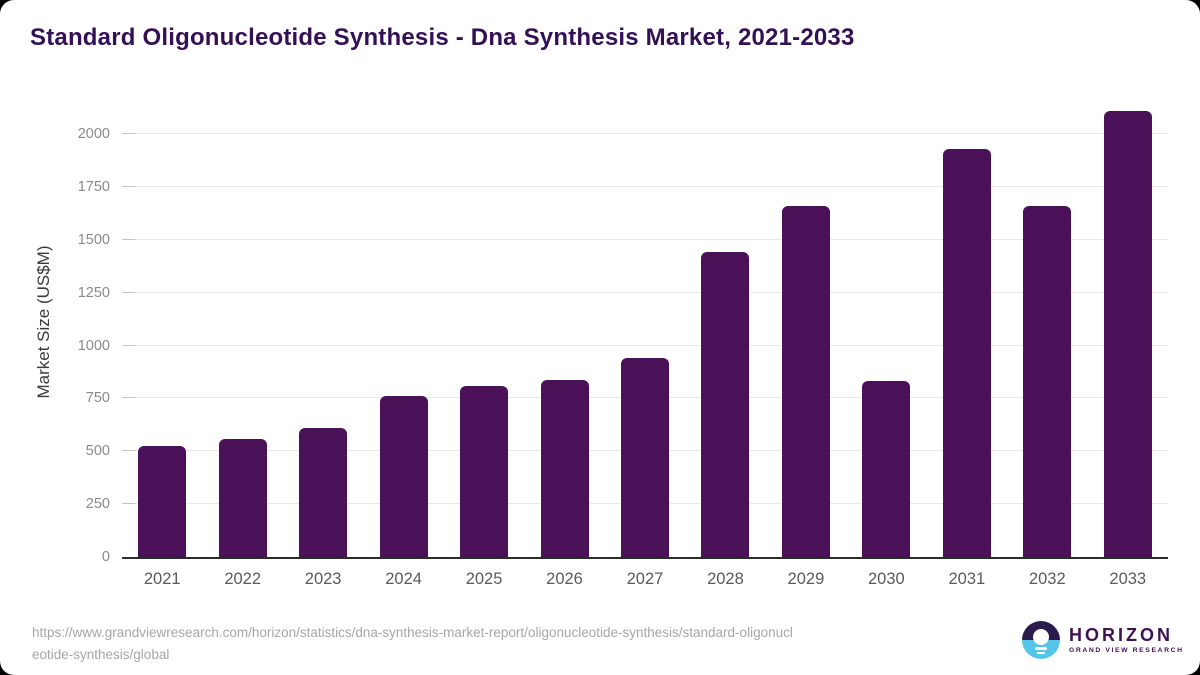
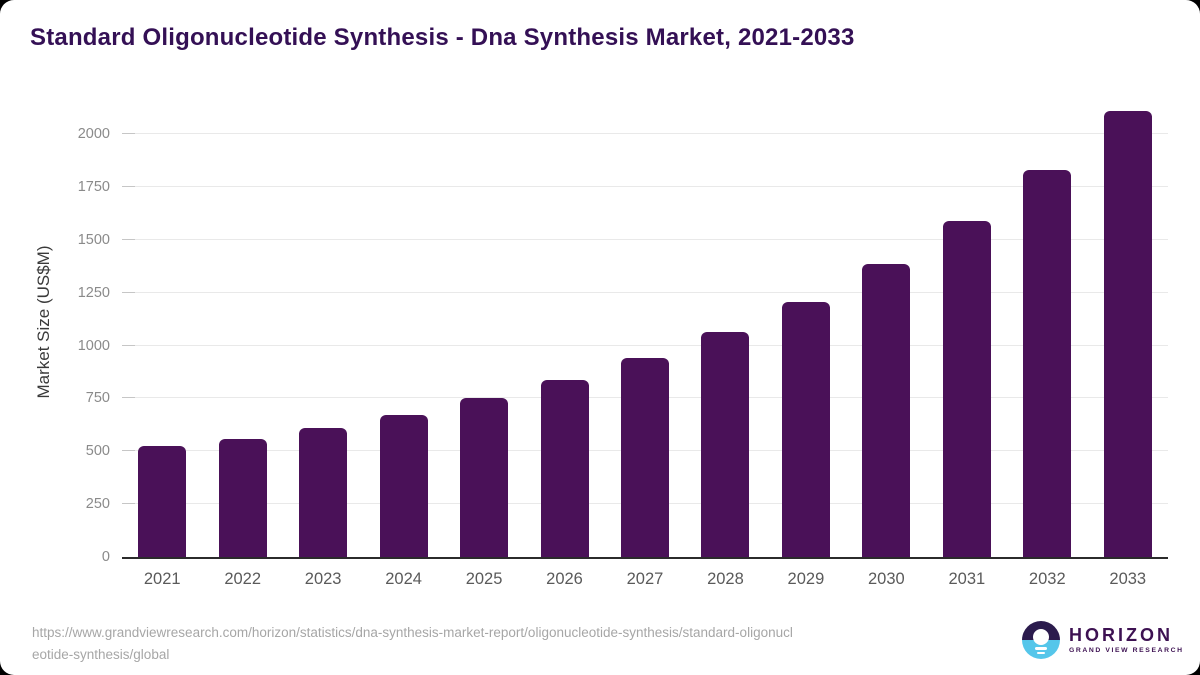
2024: 760 -> 670
2025: 810 -> 750
2028: 1440 -> 1060
2029: 1660 -> 1200
2030: 830 -> 1380
2031: 1930 -> 1590
2032: 1660 -> 1830
